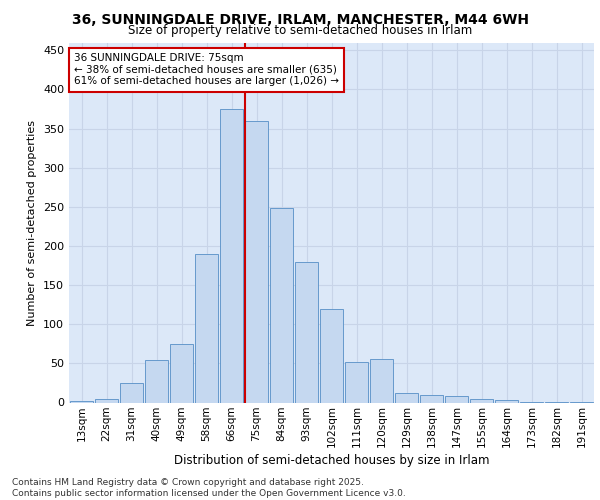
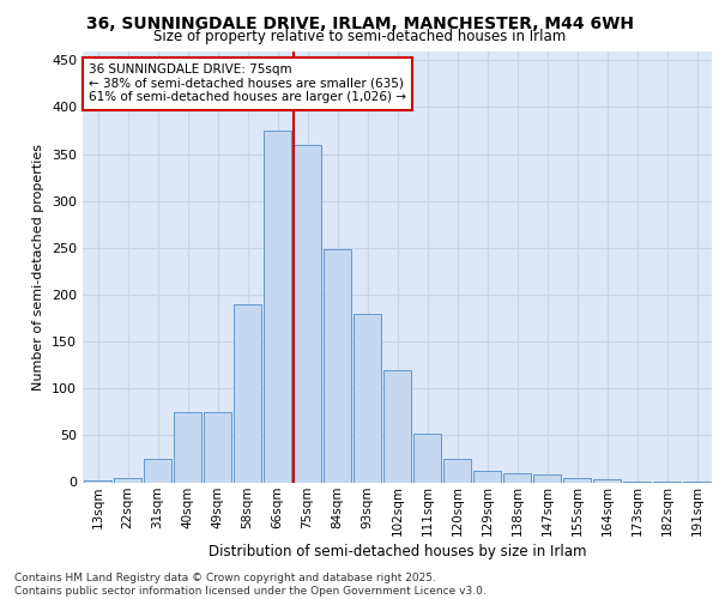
40sqm: 54 -> 75
120sqm: 56 -> 25
